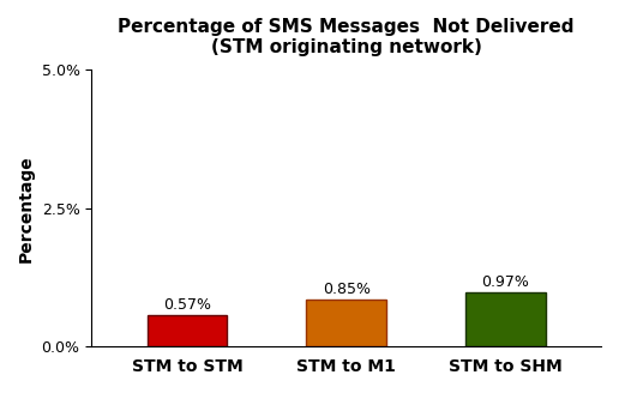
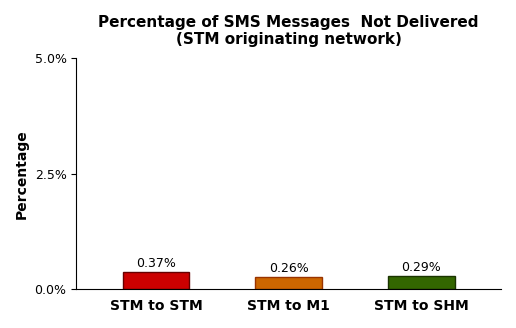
STM to STM: 0.57% -> 0.37%
STM to M1: 0.85% -> 0.26%
STM to SHM: 0.97% -> 0.29%
